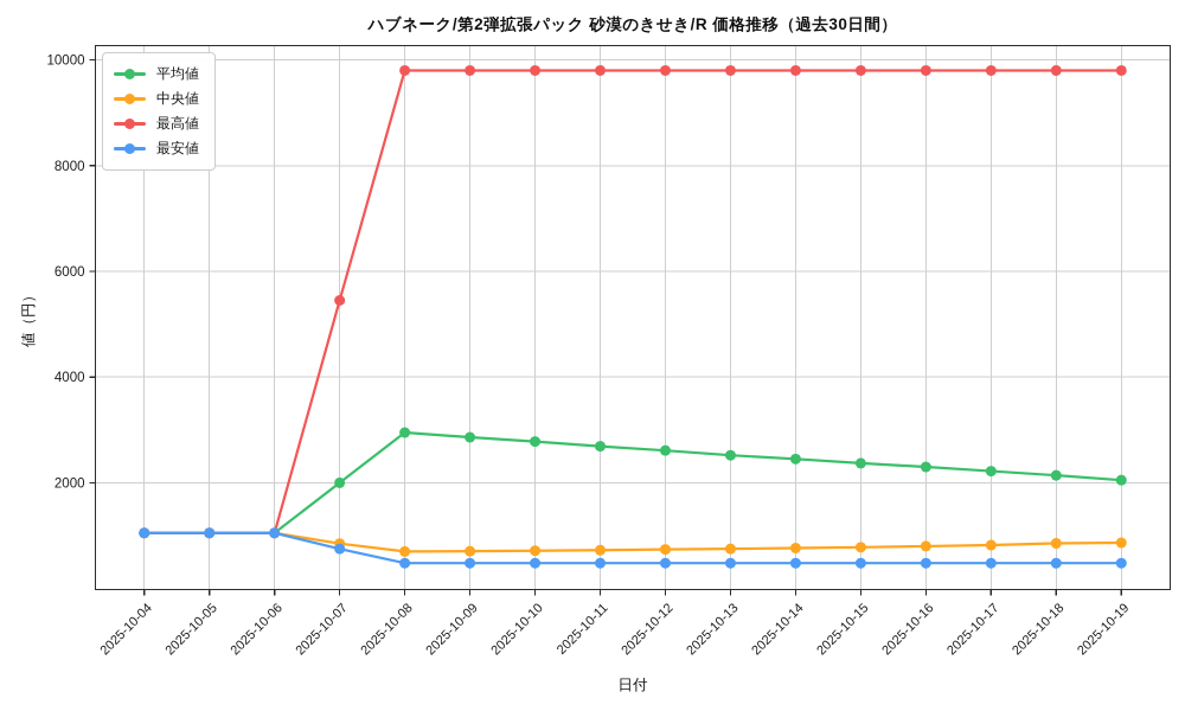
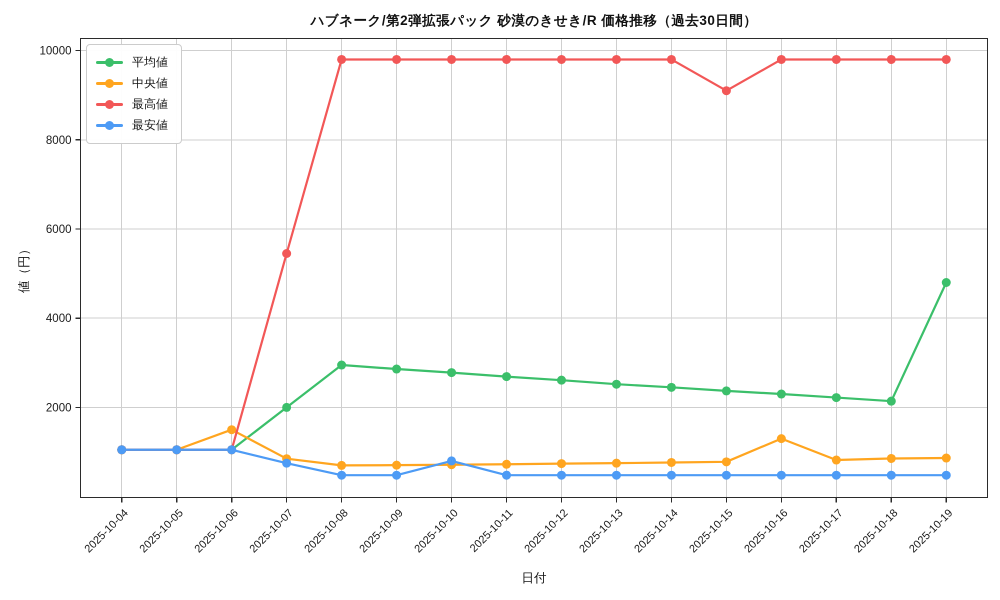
中央値/2025-10-06: 1000 -> 1500
最安値/2025-10-10: 500 -> 800
最高値/2025-10-15: 9800 -> 9100
中央値/2025-10-16: 800 -> 1300
平均値/2025-10-19: 2000 -> 4800
